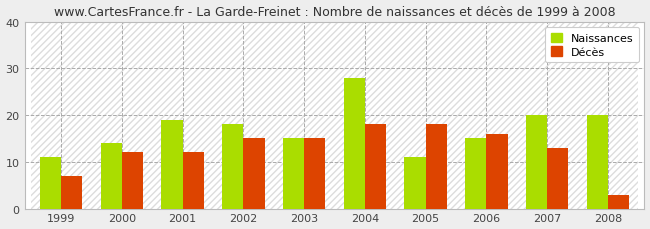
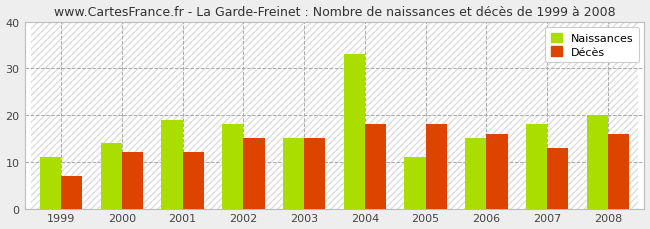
Naissances/2004: 28 -> 33
Naissances/2007: 20 -> 18
Décès/2008: 3 -> 16
